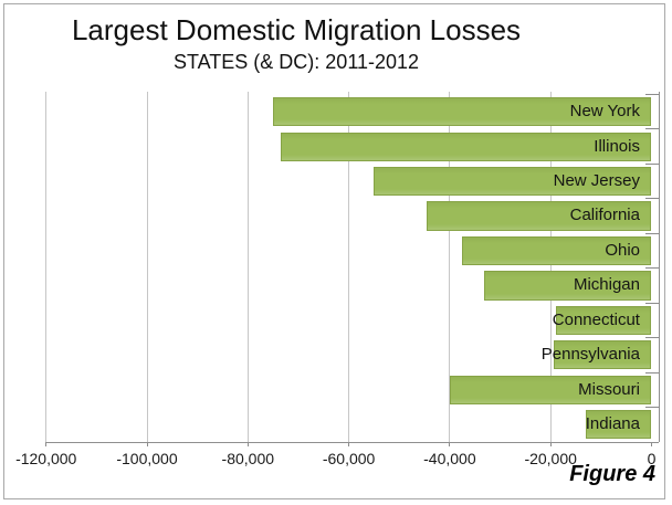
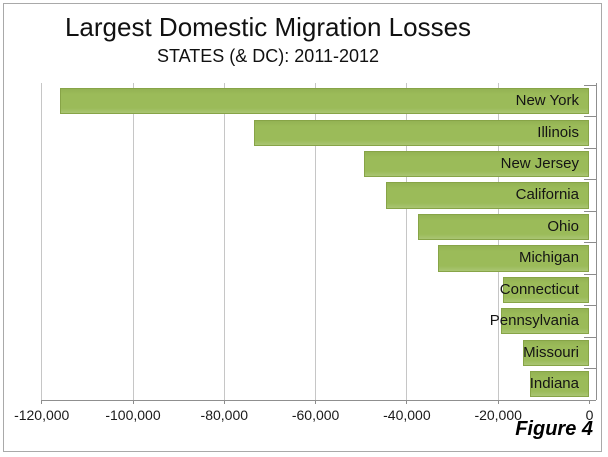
New York: -75000 -> -116000
New Jersey: -55000 -> -49000
Missouri: -40000 -> -14000
